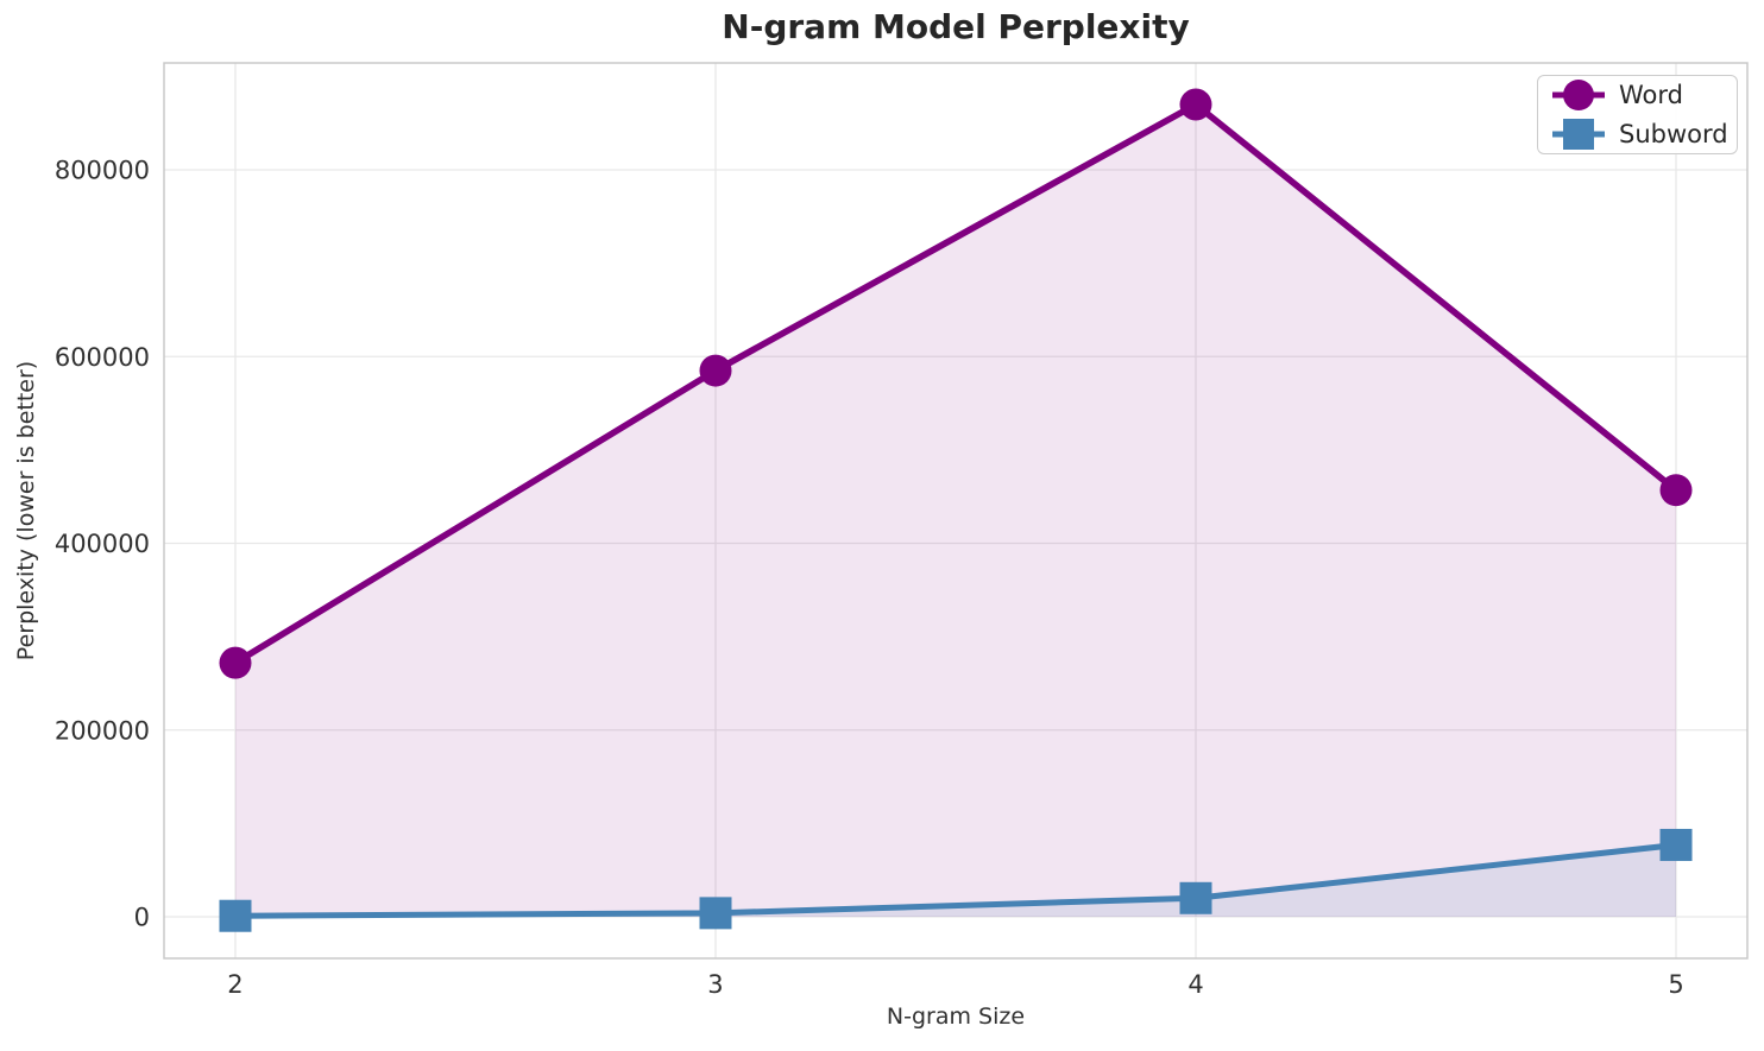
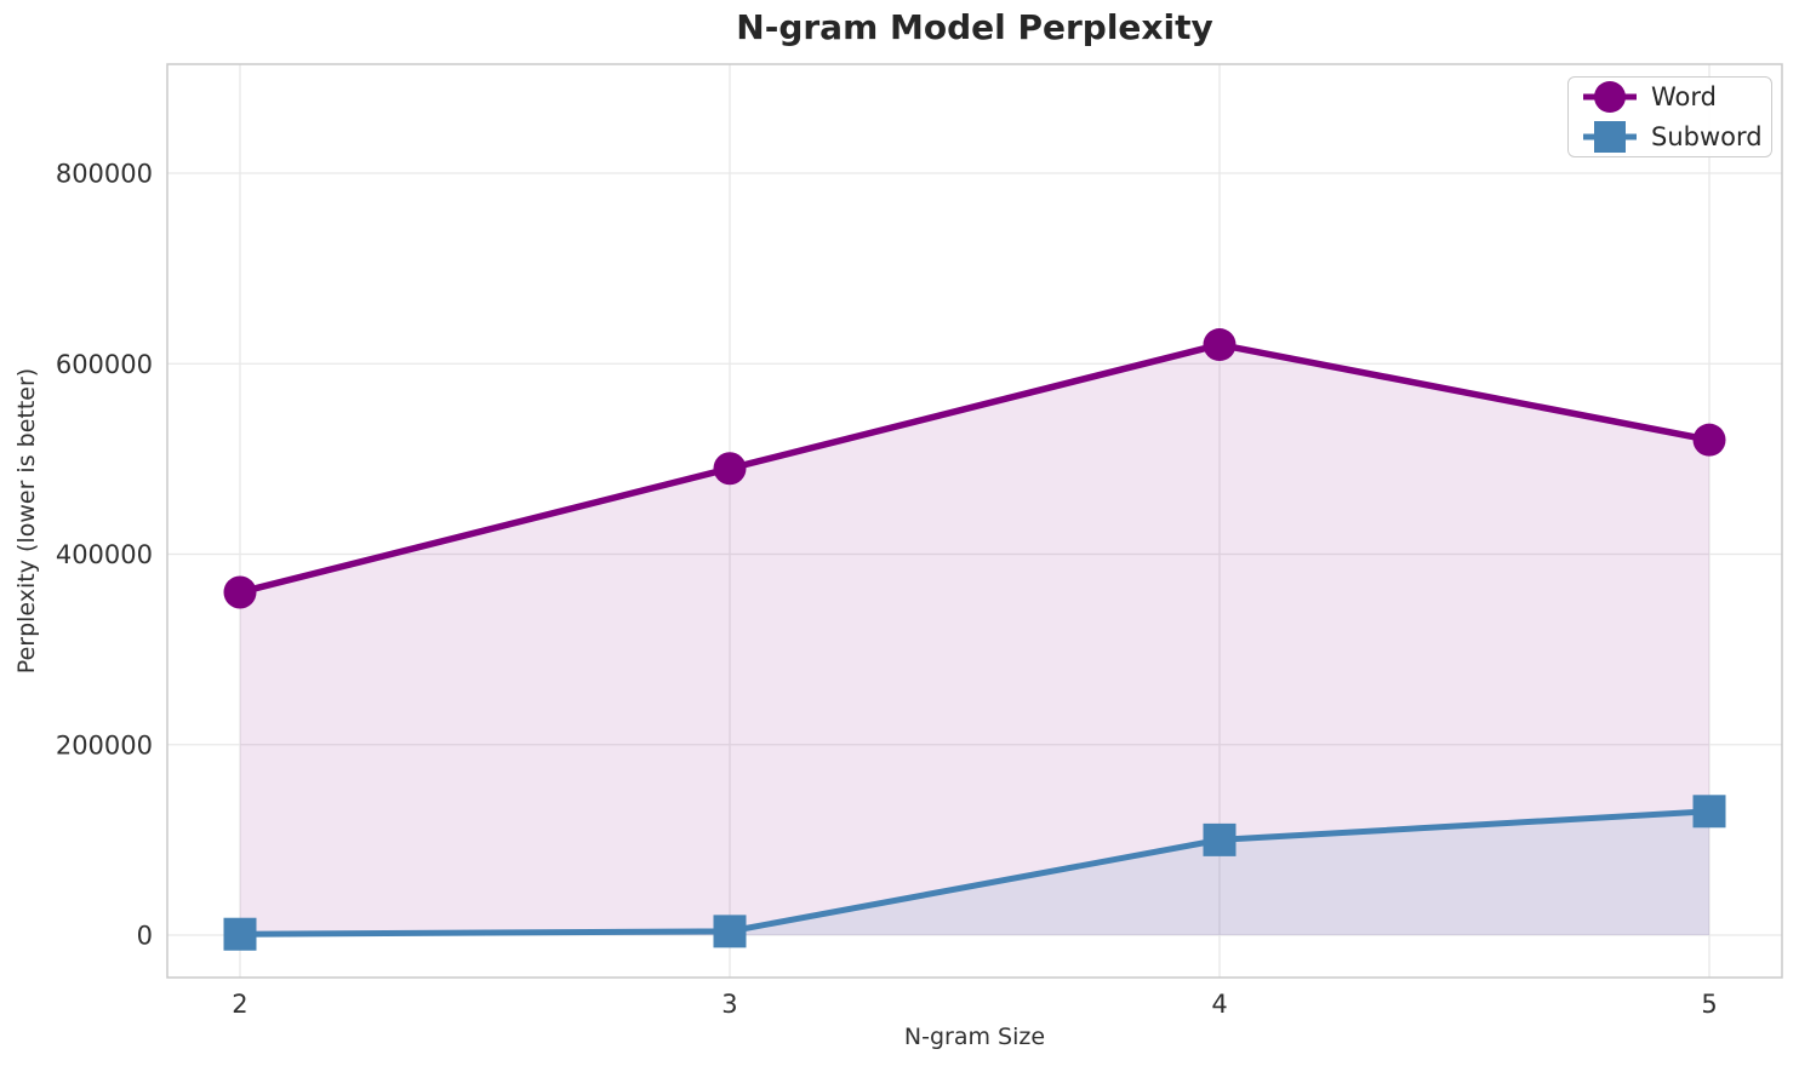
Word/2: 270000 -> 360000
Word/3: 580000 -> 490000
Word/4: 870000 -> 620000
Subword/4: 20000 -> 100000
Word/5: 460000 -> 520000
Subword/5: 80000 -> 130000
